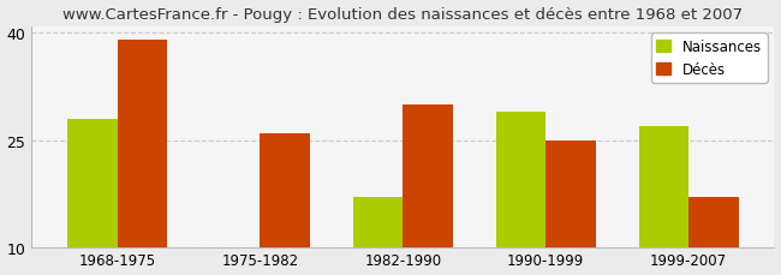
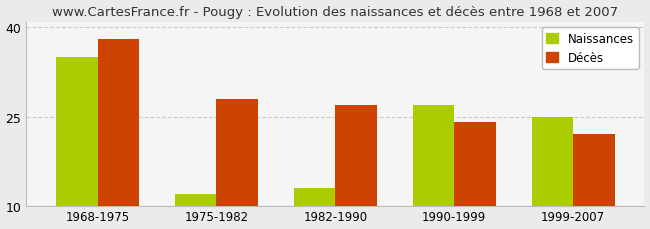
Naissances/1968-1975: 28 -> 35
Décès/1968-1975: 39 -> 38
Naissances/1975-1982: 10 -> 12
Décès/1975-1982: 26 -> 28
Naissances/1982-1990: 17 -> 13
Décès/1982-1990: 30 -> 27
Naissances/1990-1999: 29 -> 27
Décès/1990-1999: 25 -> 24
Naissances/1999-2007: 27 -> 25
Décès/1999-2007: 17 -> 22
